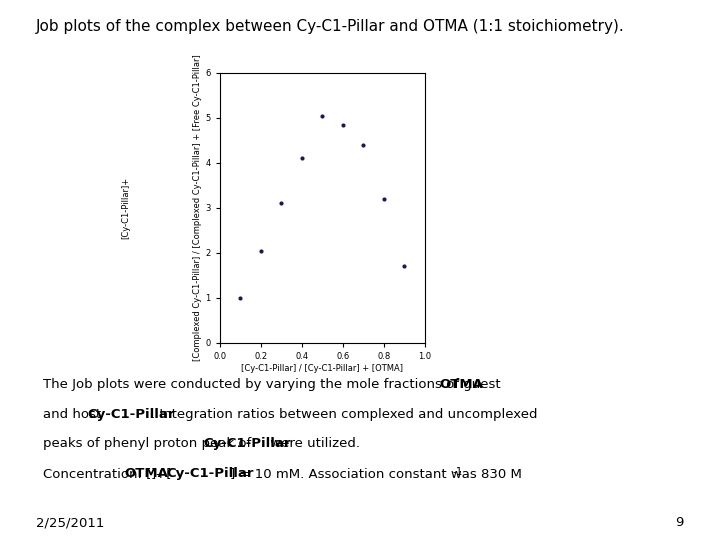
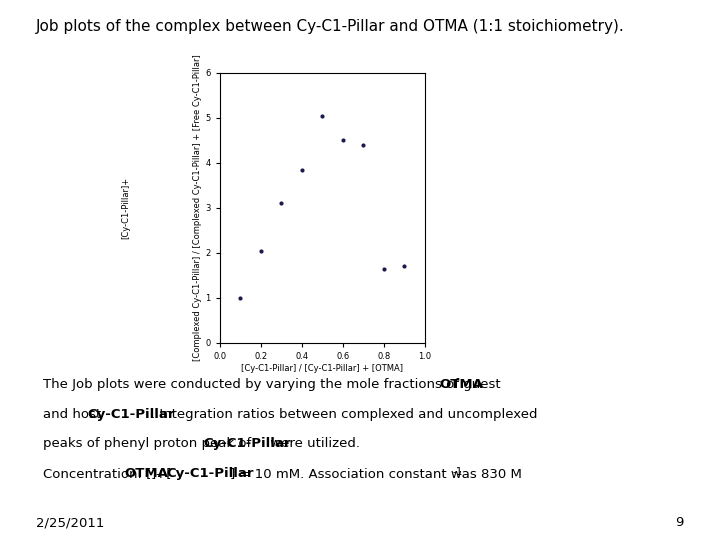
0.4: 4.10 -> 3.85
0.6: 4.85 -> 4.50
0.8: 3.20 -> 1.65
